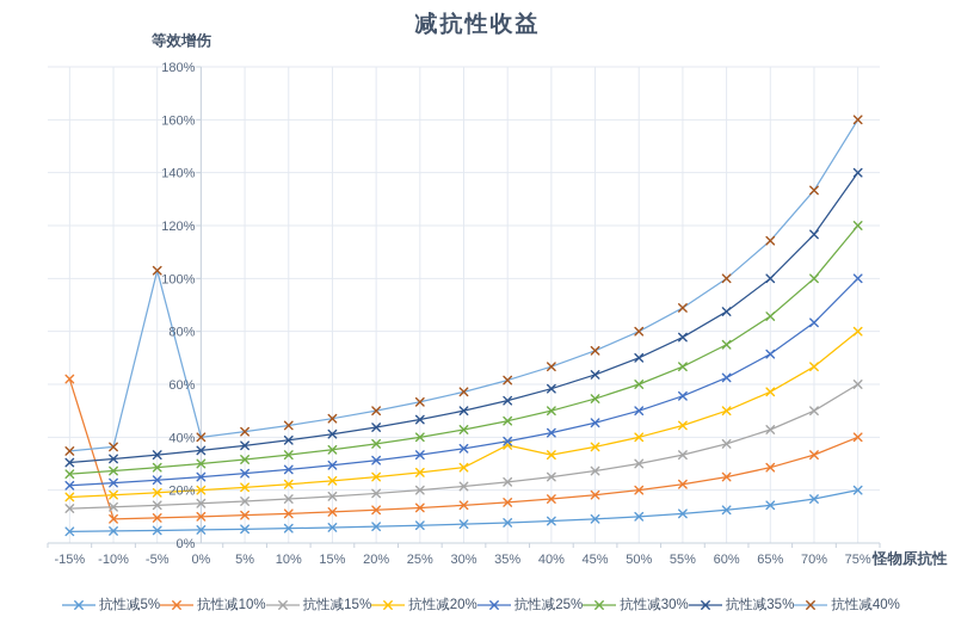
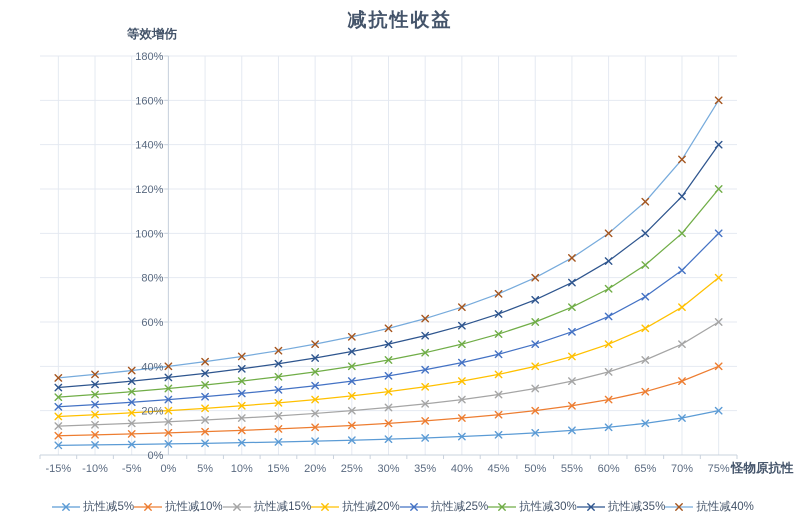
抗性减10%/-15%: 62% -> 9%
抗性减40%/-5%: 103% -> 38%
抗性减20%/35%: 37% -> 31%
